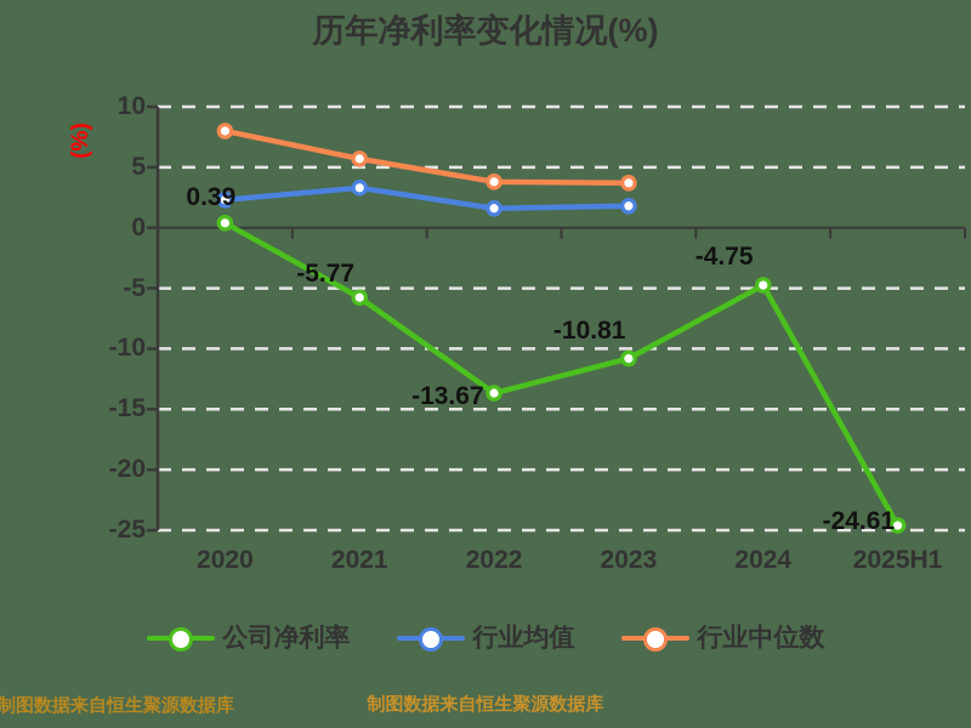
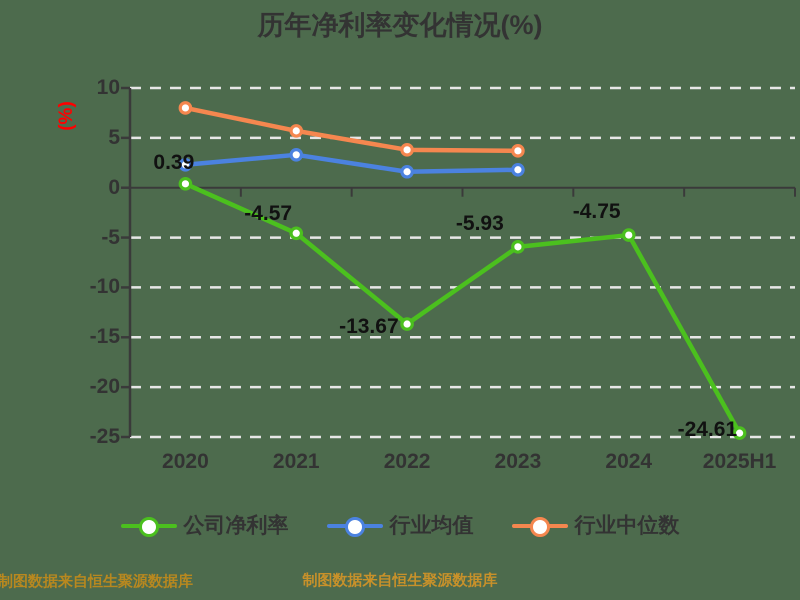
公司净利率/2021: -5.77 -> -4.57
公司净利率/2023: -10.81 -> -5.93
